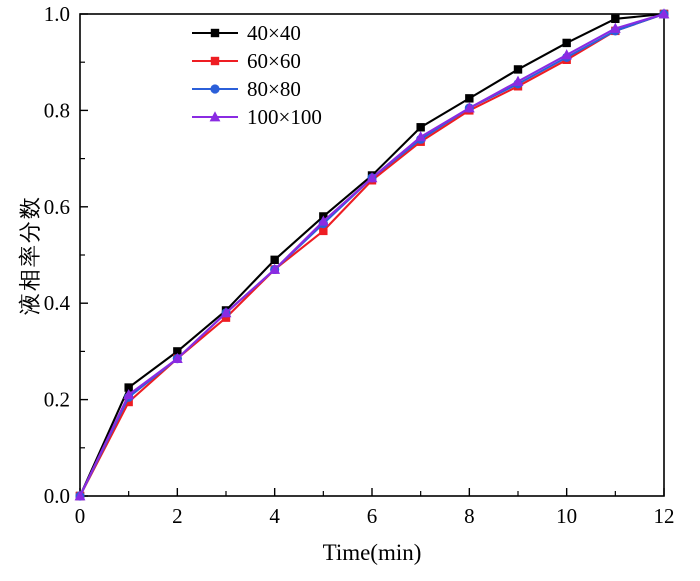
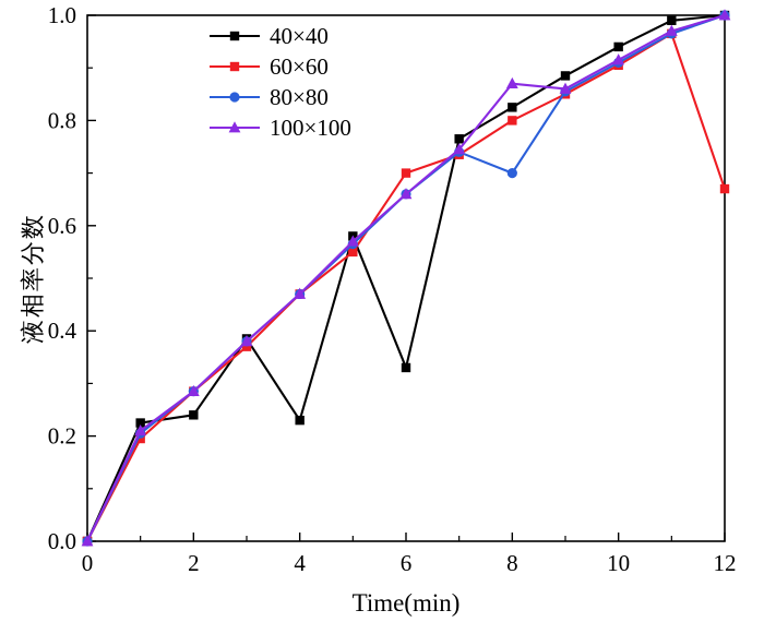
40×40/2: 0.30 -> 0.24
40×40/4: 0.49 -> 0.23
40×40/6: 0.67 -> 0.33
60×60/6: 0.66 -> 0.70
80×80/8: 0.81 -> 0.70
100×100/8: 0.81 -> 0.87
60×60/12: 1.00 -> 0.67
